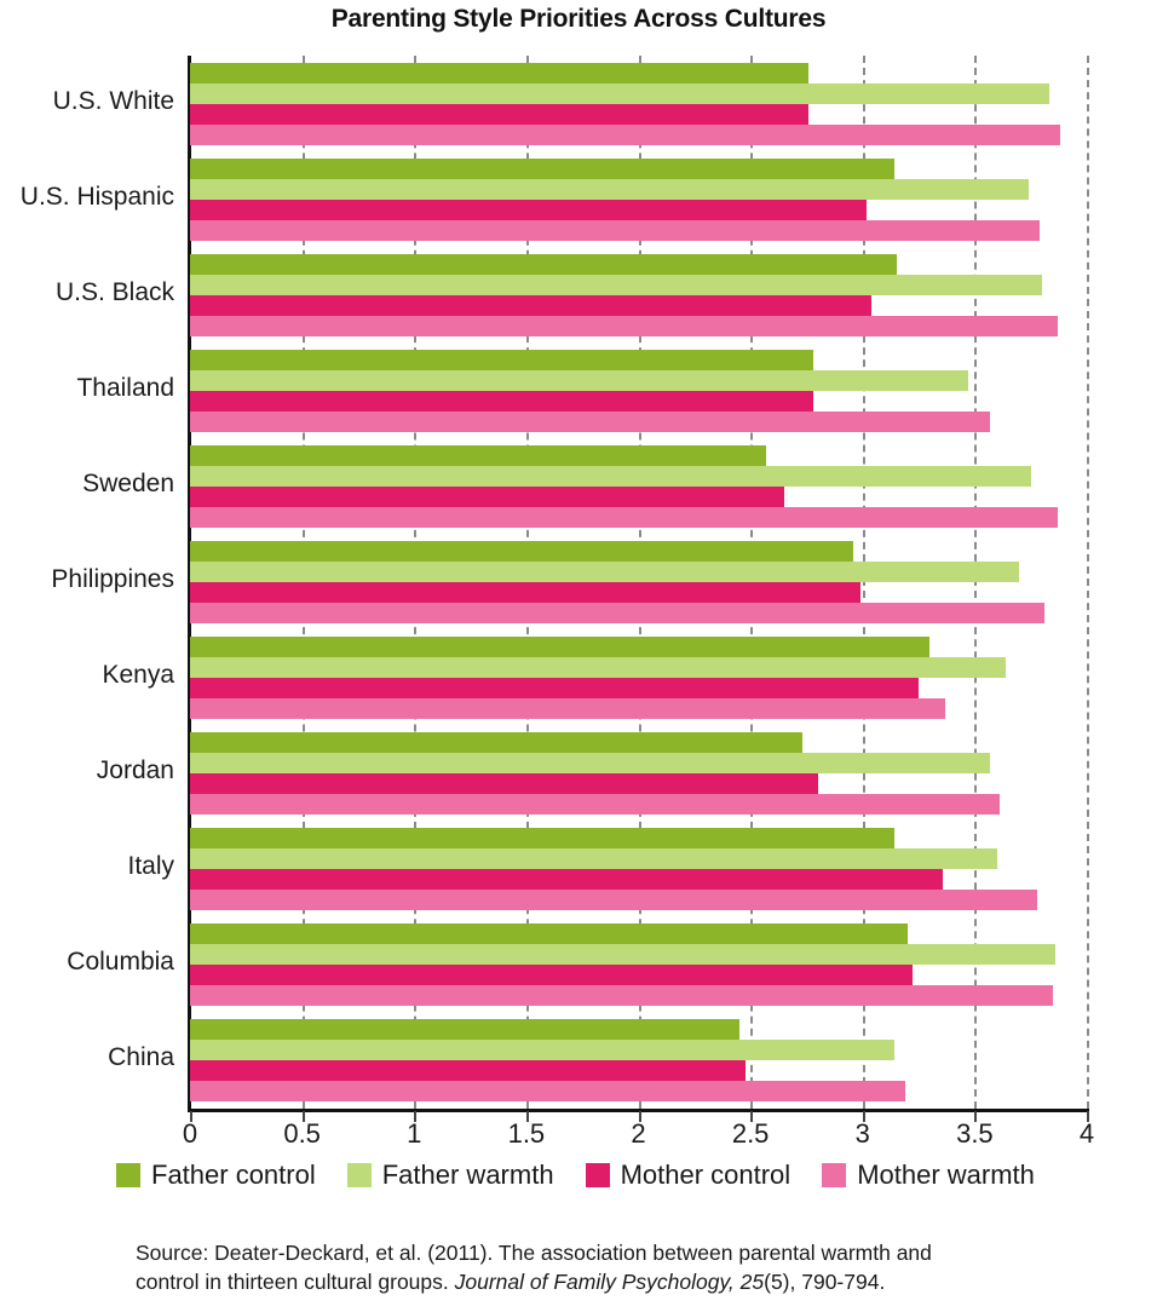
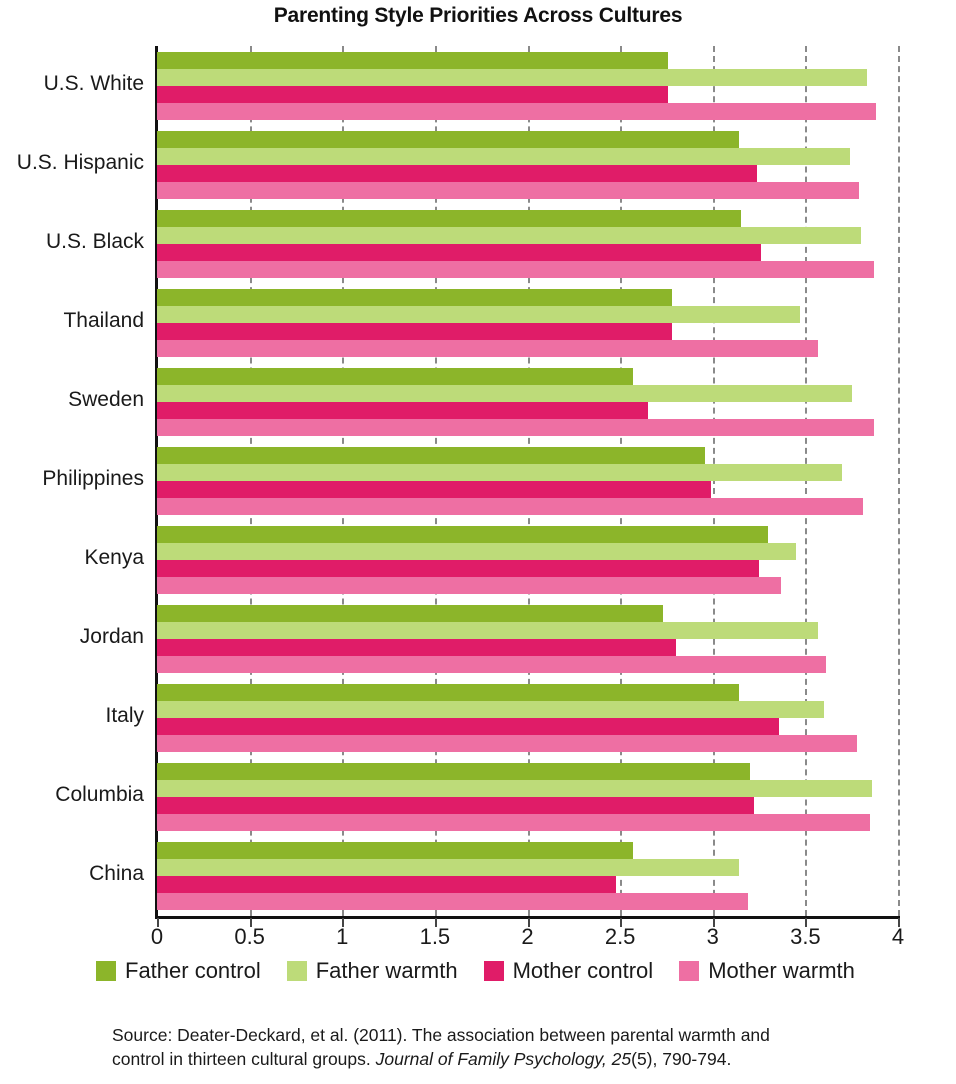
Mother control/U.S. Hispanic: 3.02 -> 3.24
Mother control/U.S. Black: 3.04 -> 3.26
Father warmth/Kenya: 3.64 -> 3.45
Father control/China: 2.45 -> 2.57
